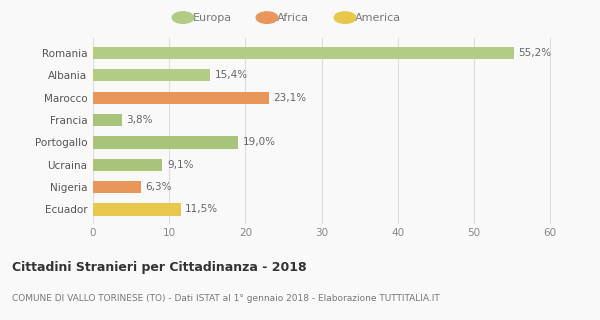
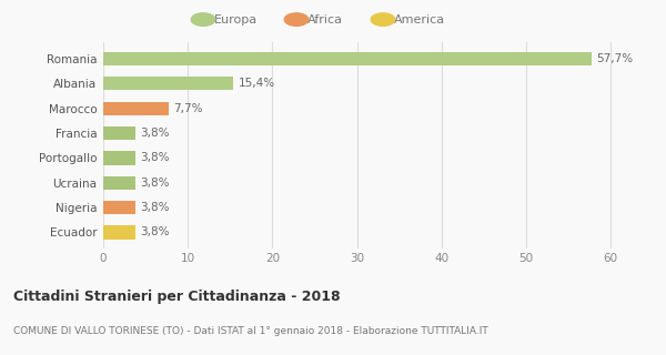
Romania: 55,2% -> 57,7%
Marocco: 23,1% -> 7,7%
Portogallo: 19,0% -> 3,8%
Ucraina: 9,1% -> 3,8%
Nigeria: 6,3% -> 3,8%
Ecuador: 11,5% -> 3,8%
